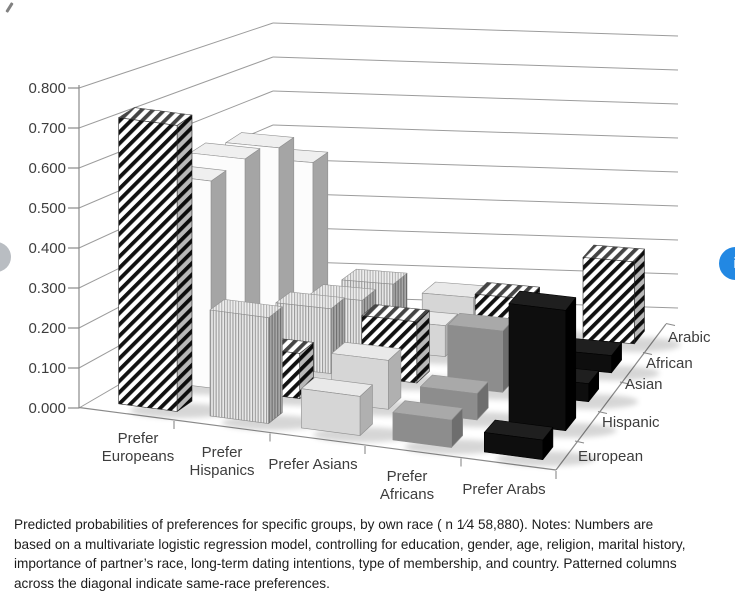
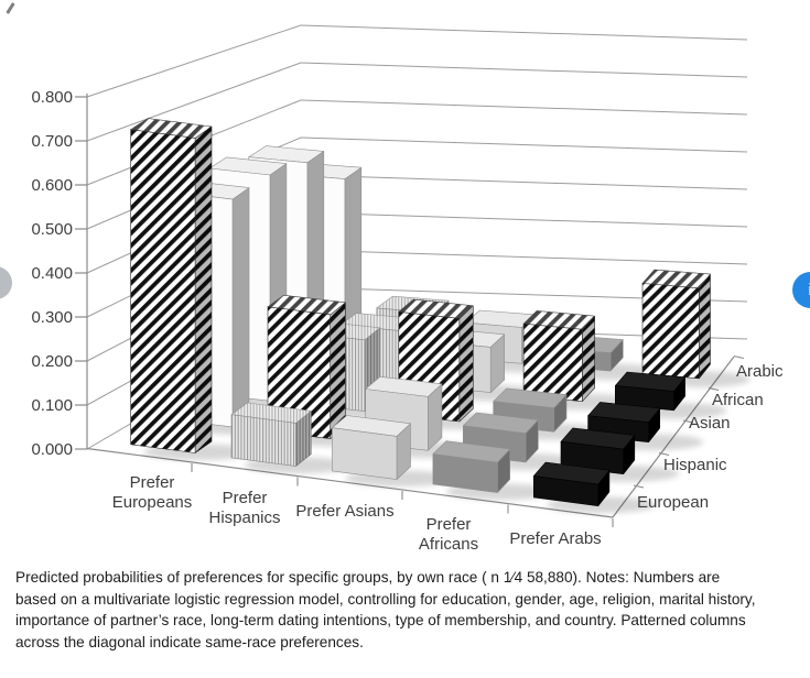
European/Prefer Hispanics: 0.27 -> 0.10
Hispanic/Prefer Hispanics: 0.12 -> 0.30
Asian/Prefer Asians: 0.17 -> 0.26
African/Prefer Asians: 0.09 -> 0.12
Asian/Prefer Africans: 0.17 -> 0.06
Hispanic/Prefer Arabs: 0.32 -> 0.06
